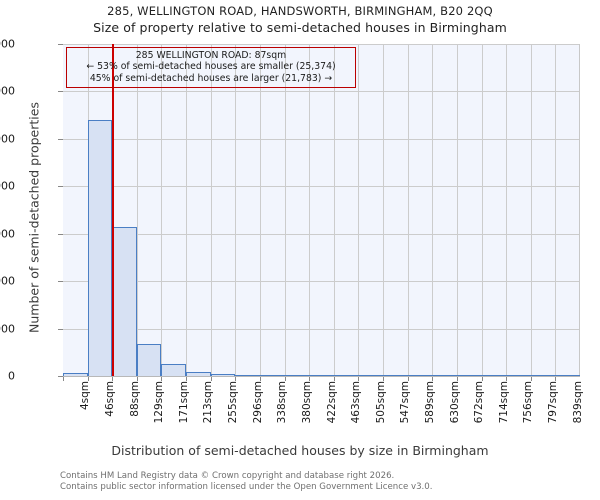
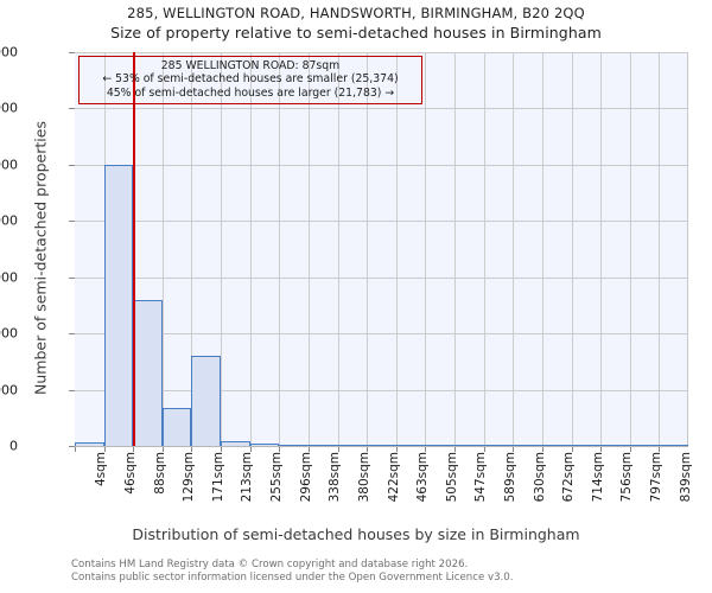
46sqm: 27000 -> 25000
88sqm: 16000 -> 13000
171sqm: 1000 -> 8000
